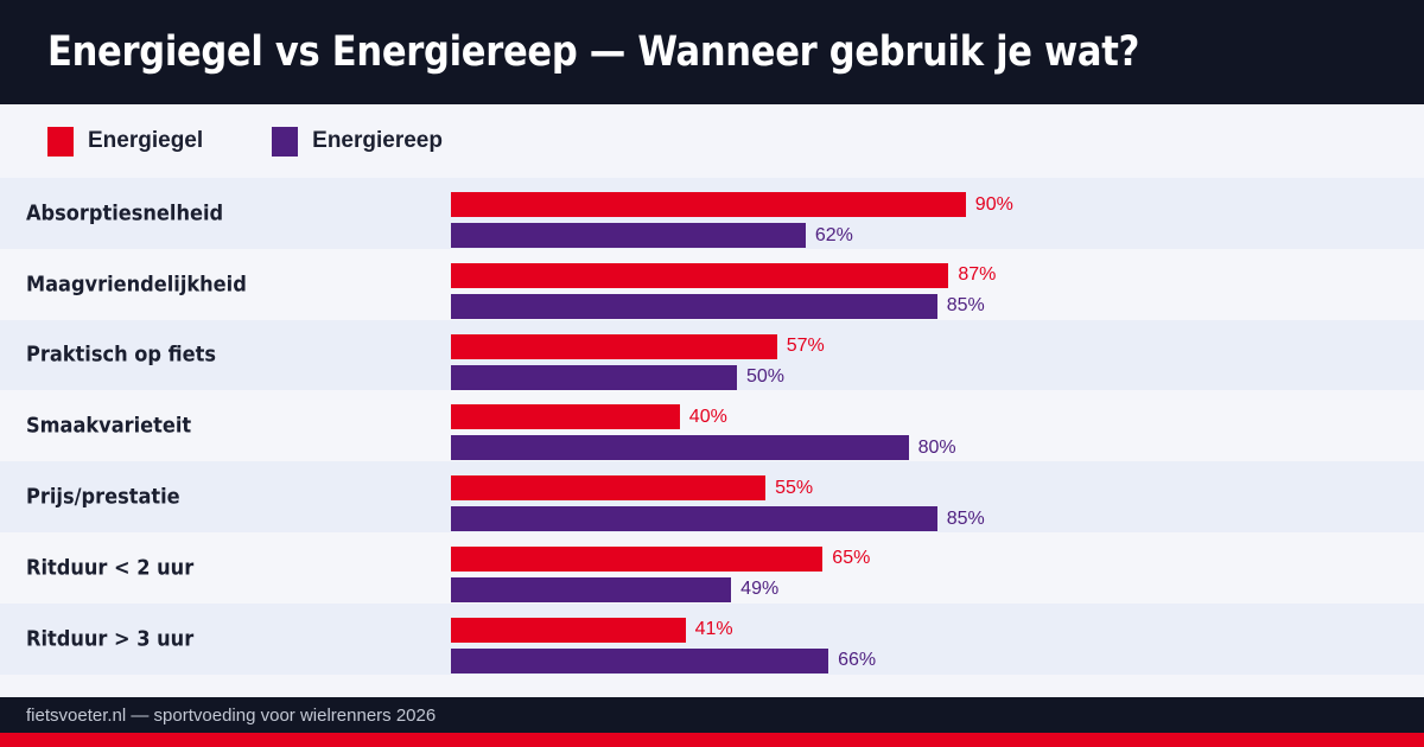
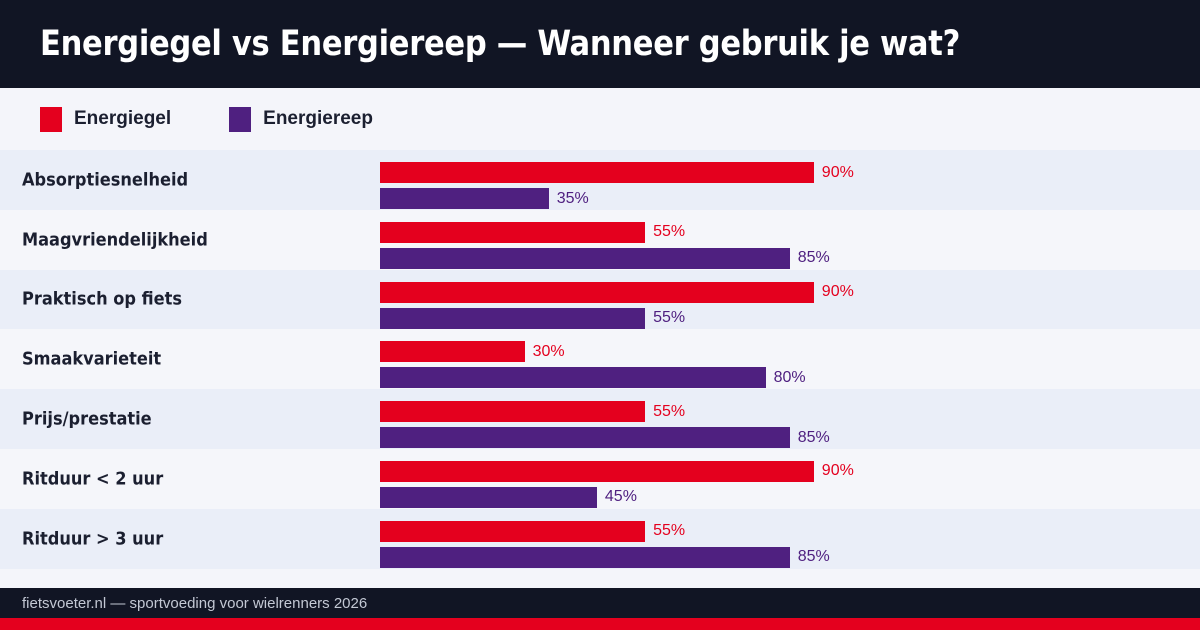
Energiereep/Absorptiesnelheid: 62% -> 35%
Energiegel/Maagvriendelijkheid: 87% -> 55%
Energiegel/Praktisch op fiets: 57% -> 90%
Energiereep/Praktisch op fiets: 50% -> 55%
Energiegel/Smaakvarieteit: 40% -> 30%
Energiegel/Ritduur < 2 uur: 65% -> 90%
Energiereep/Ritduur < 2 uur: 49% -> 45%
Energiegel/Ritduur > 3 uur: 41% -> 55%
Energiereep/Ritduur > 3 uur: 66% -> 85%
